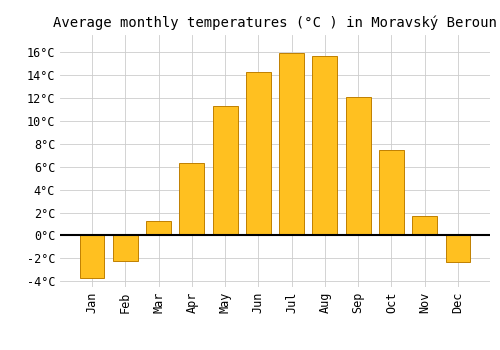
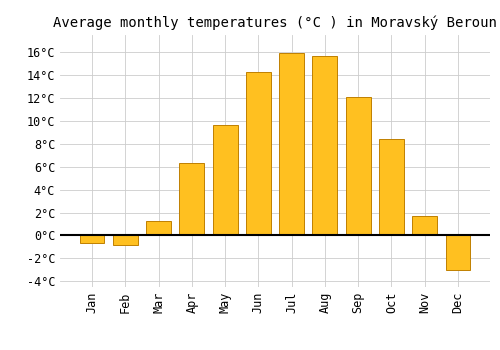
Jan: -3.7°C -> -0.7°C
Feb: -2.2°C -> -0.8°C
May: 11.3°C -> 9.6°C
Oct: 7.5°C -> 8.4°C
Dec: -2.3°C -> -3.0°C
